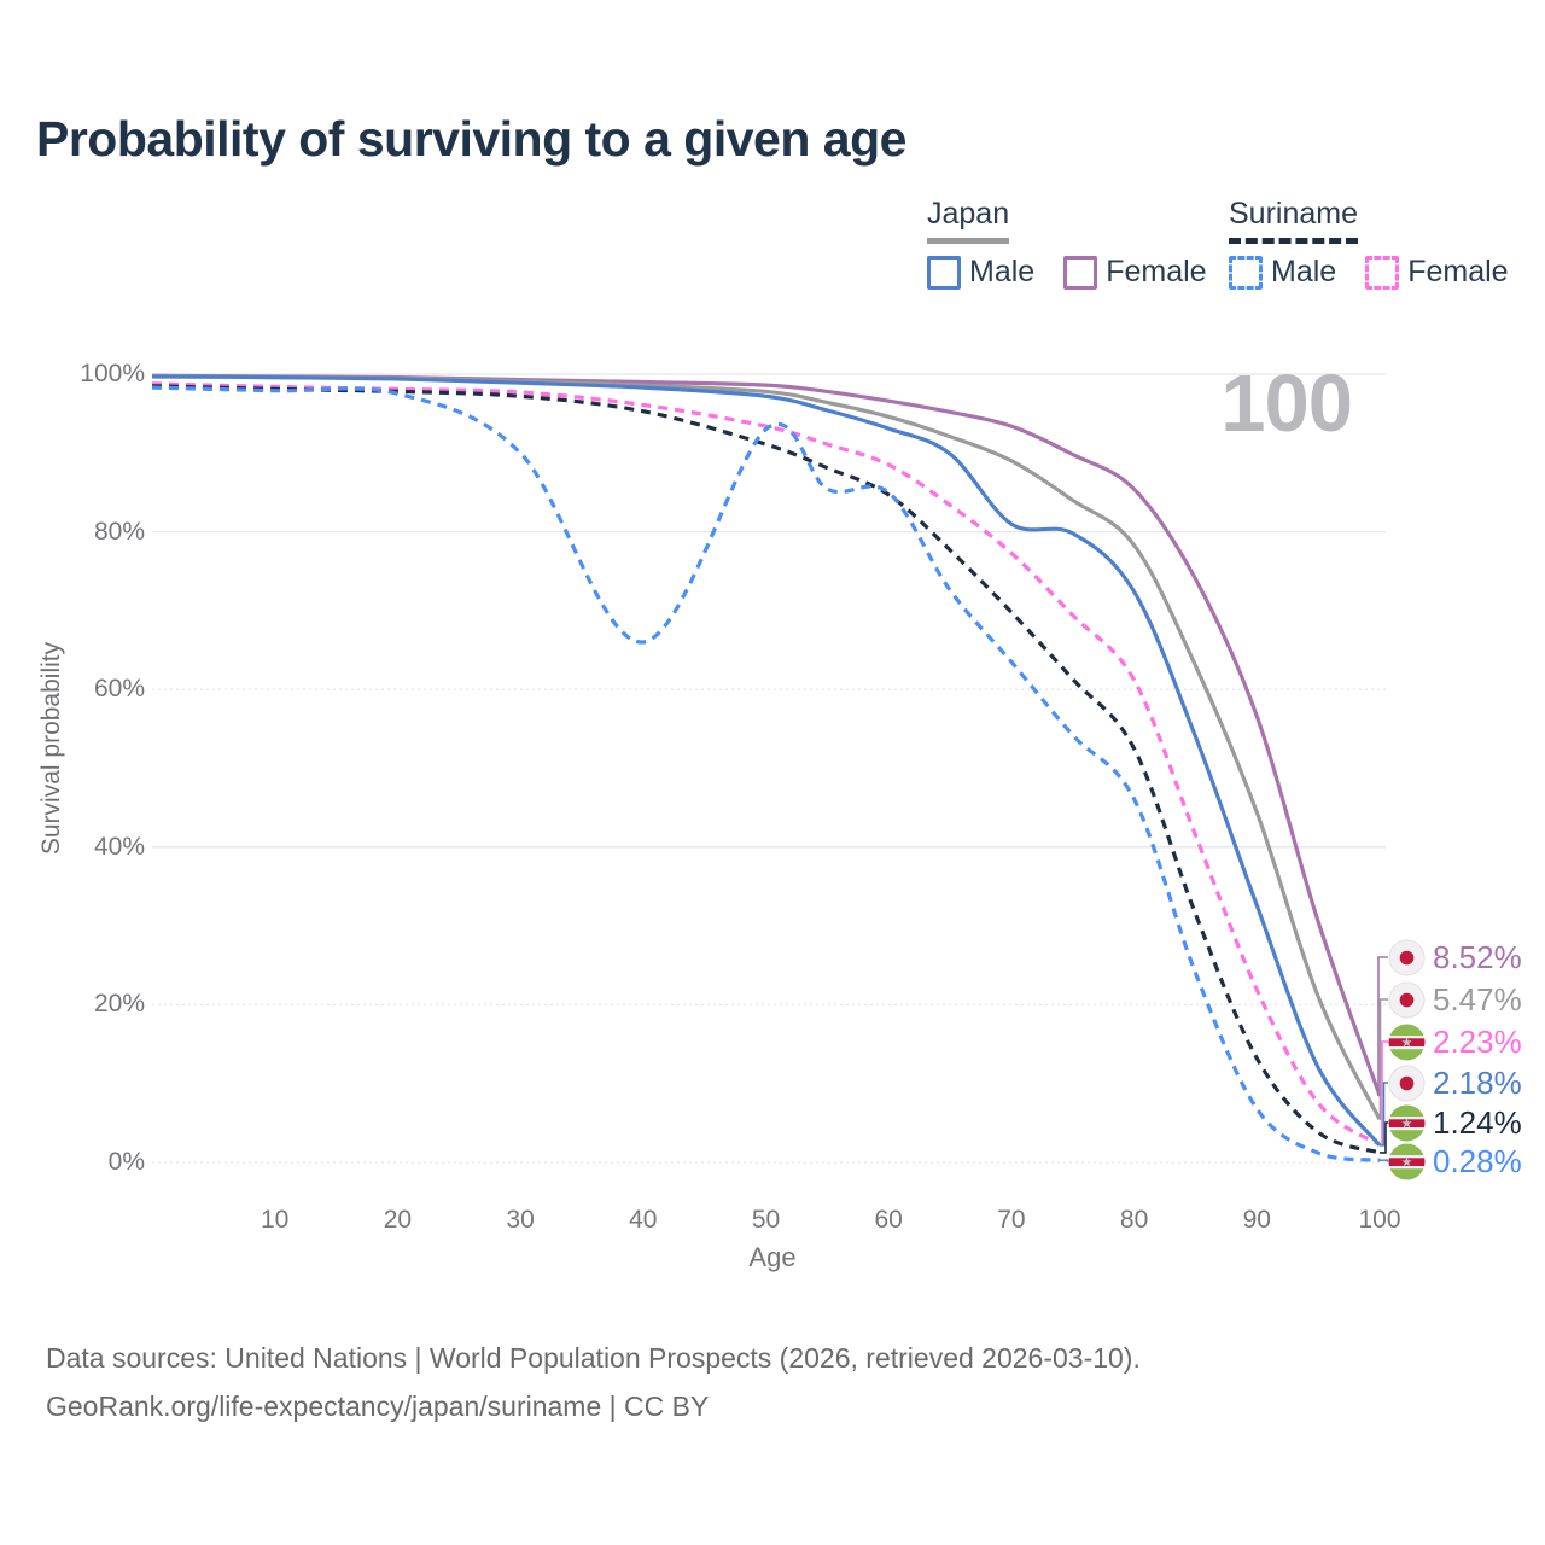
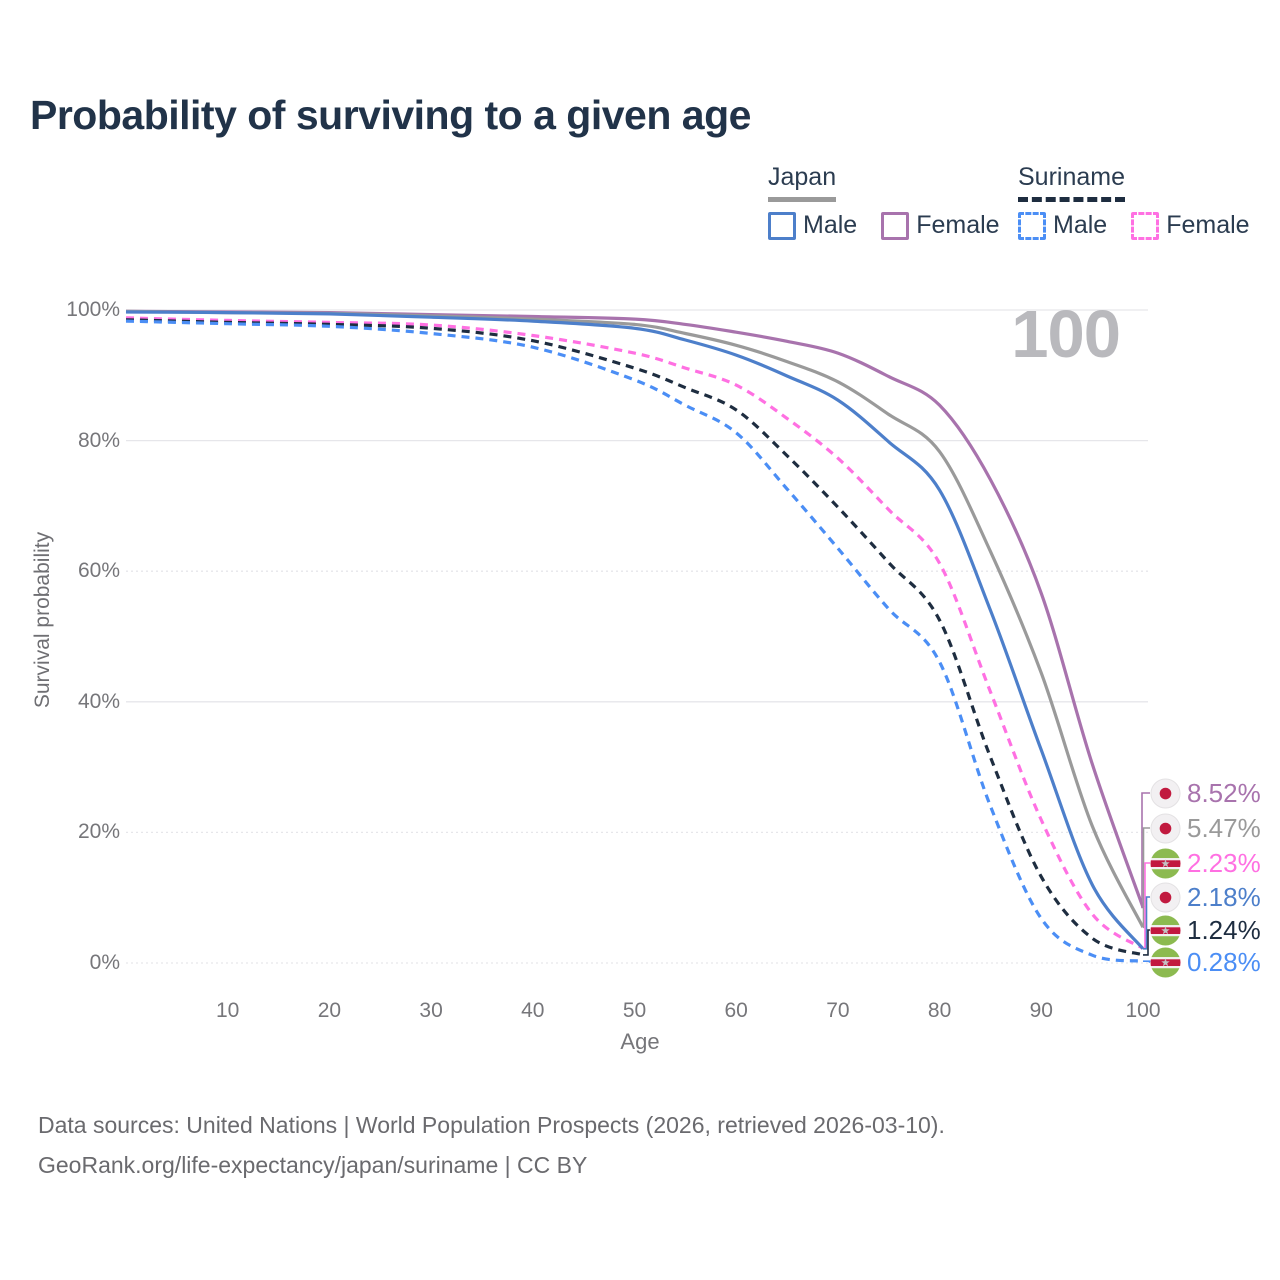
Suriname Male/30: 90% -> 96%
Suriname Male/40: 66% -> 94%
Suriname Male/50: 93% -> 89%
Suriname Male/60: 85% -> 81%
Japan Male/70: 81% -> 86%
